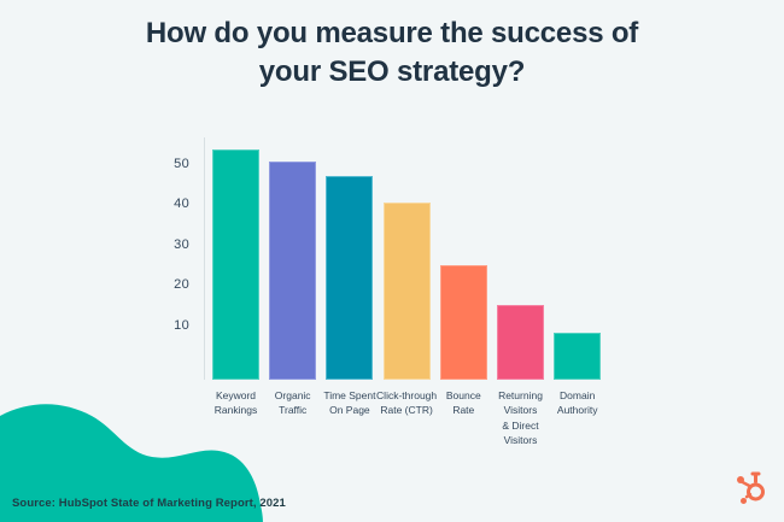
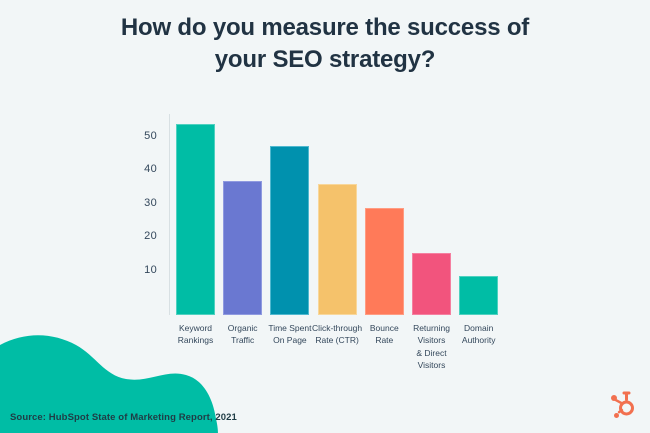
Organic Traffic: 54 -> 40
Click-through Rate (CTR): 44 -> 39
Bounce Rate: 28 -> 32
